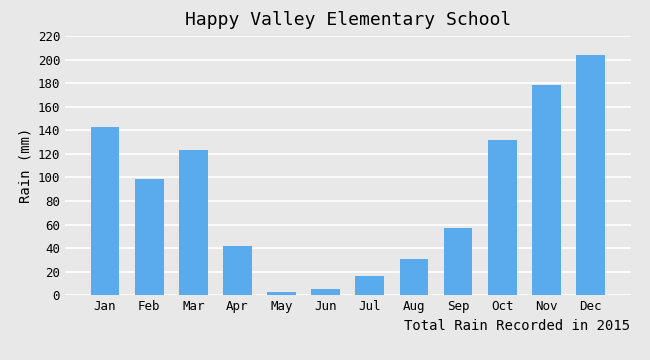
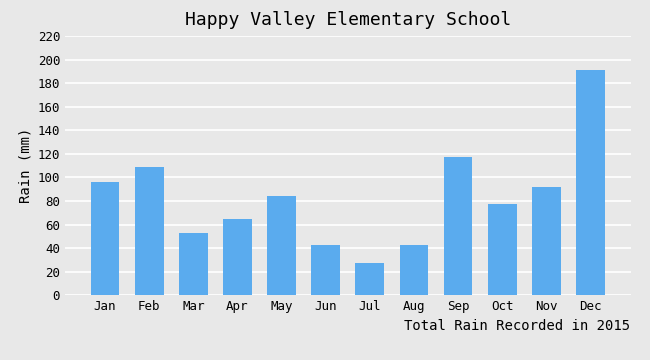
Jan: 143 -> 96
Feb: 99 -> 109
Mar: 123 -> 53
Apr: 42 -> 65
May: 3 -> 84
Jun: 5 -> 43
Jul: 16 -> 27
Aug: 31 -> 43
Sep: 57 -> 117
Oct: 132 -> 77
Nov: 178 -> 92
Dec: 204 -> 191
